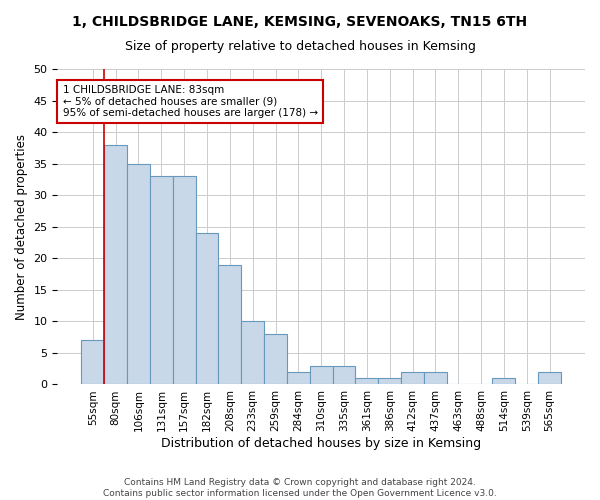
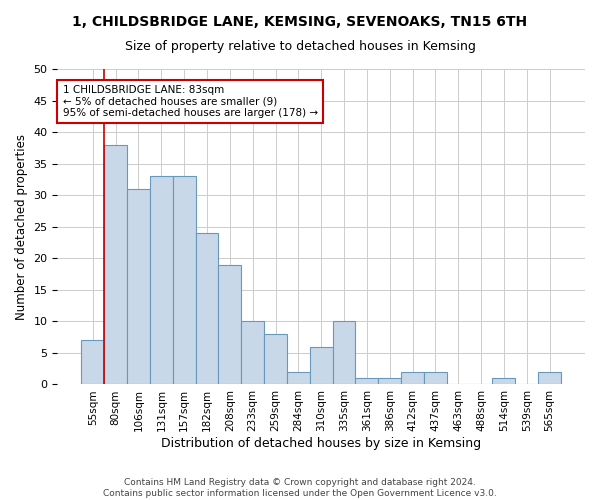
106sqm: 35 -> 31
310sqm: 3 -> 6
335sqm: 3 -> 10
